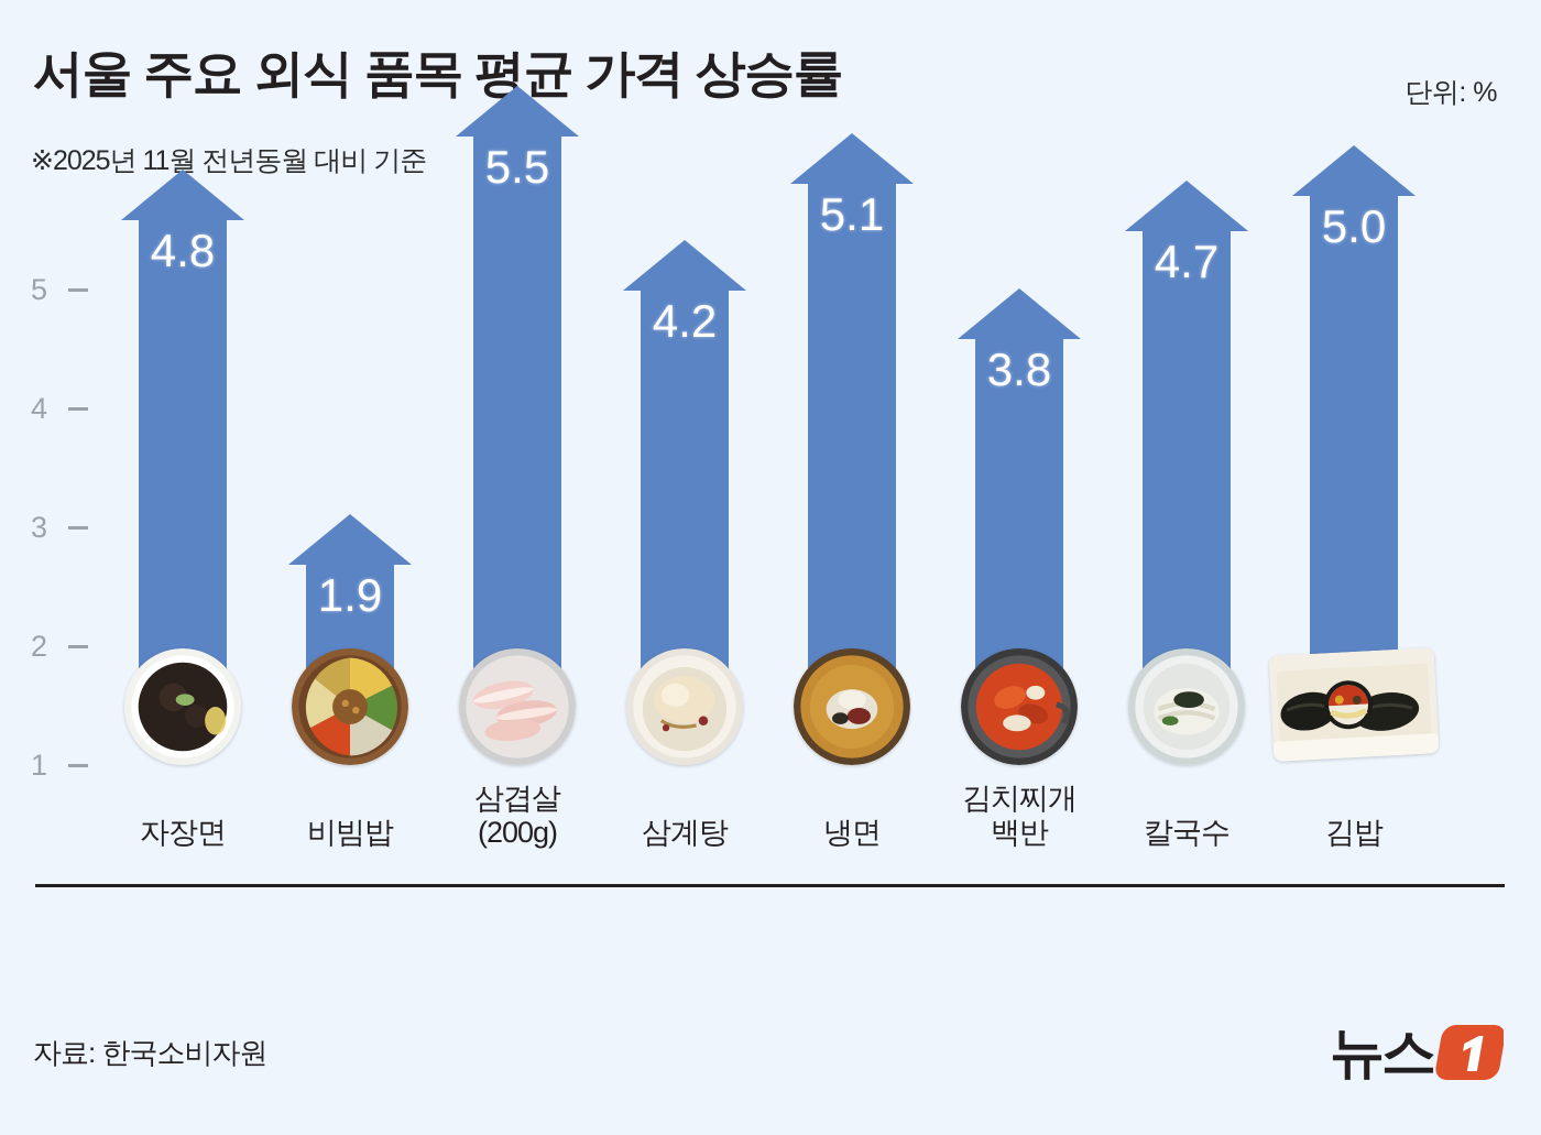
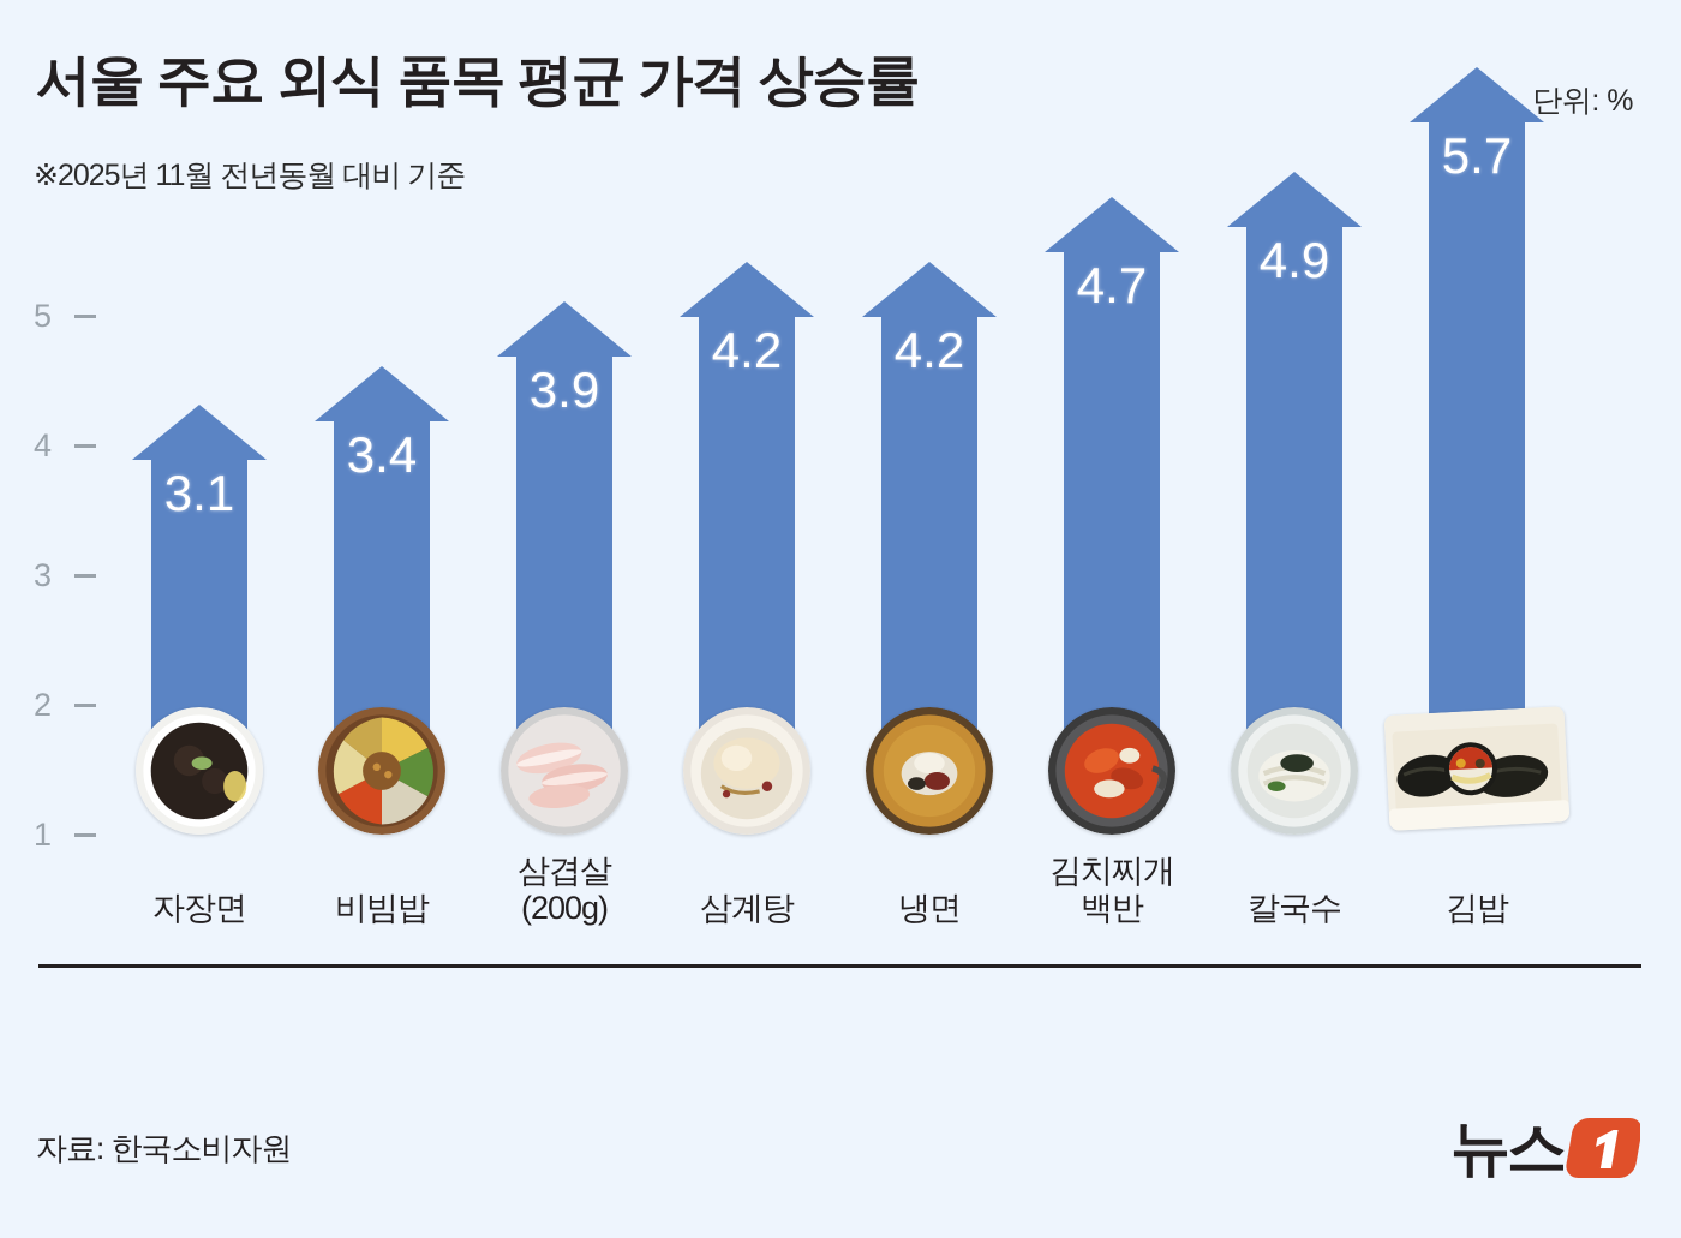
자장면: 4.8 -> 3.1
비빔밥: 1.9 -> 3.4
삼겹살 (200g): 5.5 -> 3.9
냉면: 5.1 -> 4.2
김치찌개 백반: 3.8 -> 4.7
칼국수: 4.7 -> 4.9
김밥: 5.0 -> 5.7
